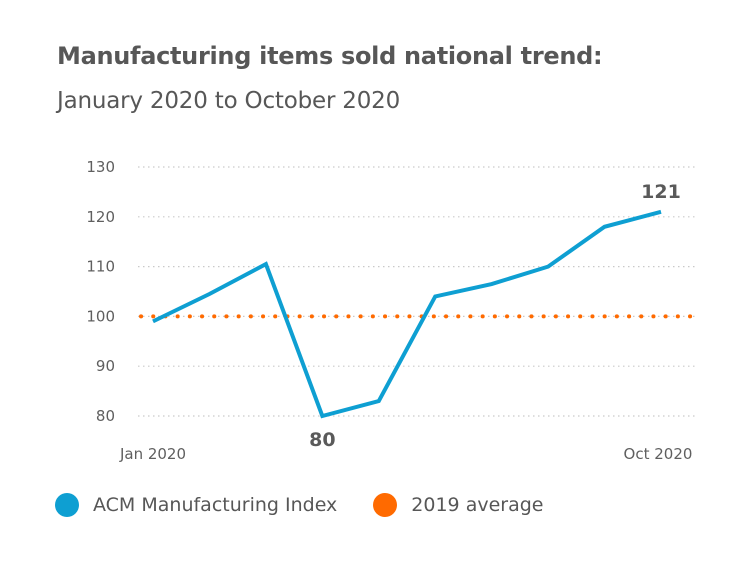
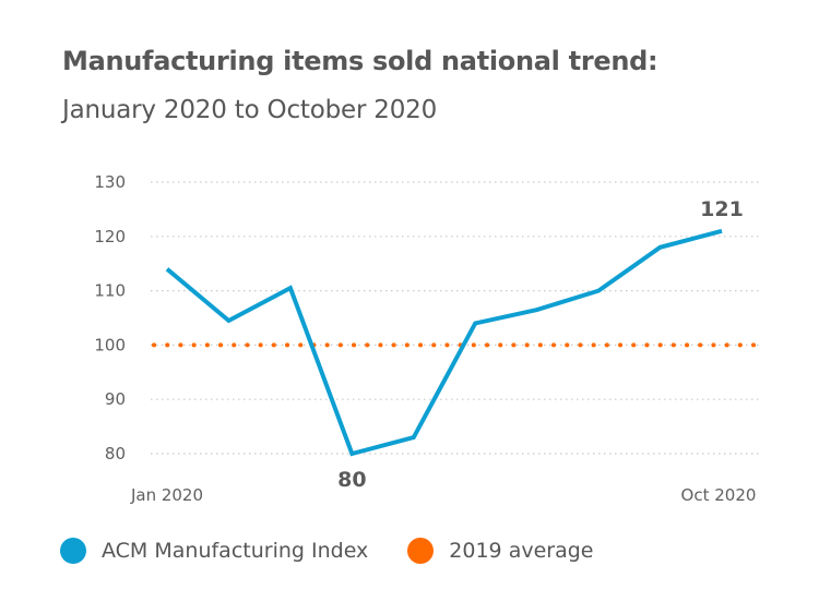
ACM Manufacturing Index/Jan 2020: 99 -> 114
